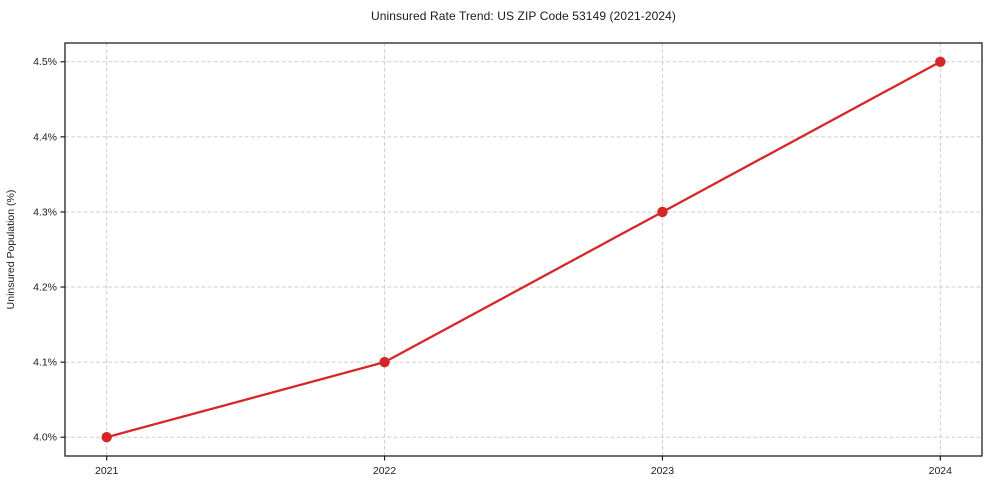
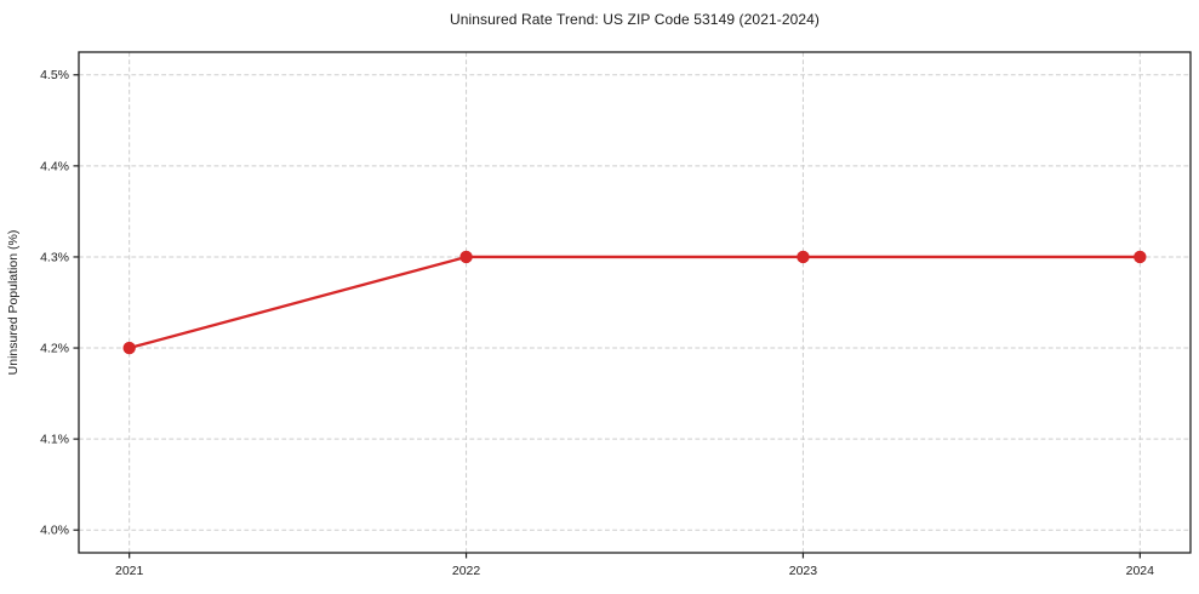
2021: 4.0% -> 4.2%
2022: 4.1% -> 4.3%
2024: 4.5% -> 4.3%
